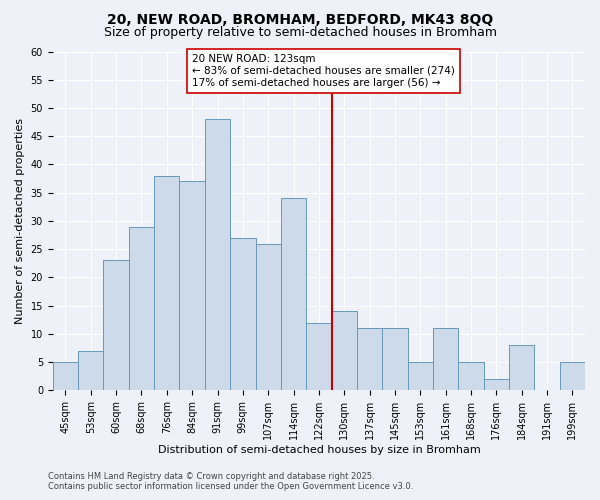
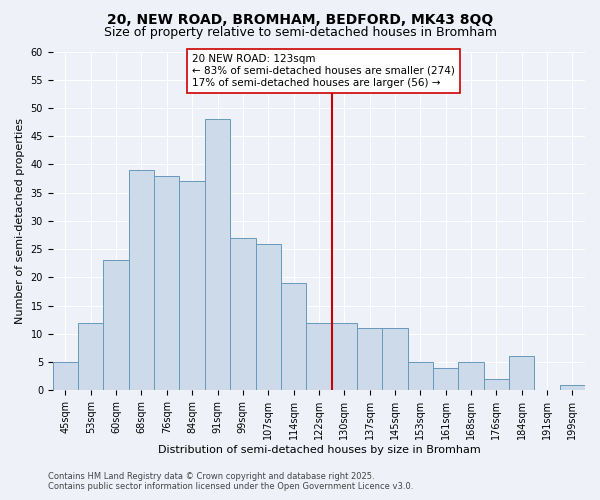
53sqm: 7 -> 12
68sqm: 29 -> 39
114sqm: 34 -> 19
130sqm: 14 -> 12
161sqm: 11 -> 4
184sqm: 8 -> 6
199sqm: 5 -> 1
